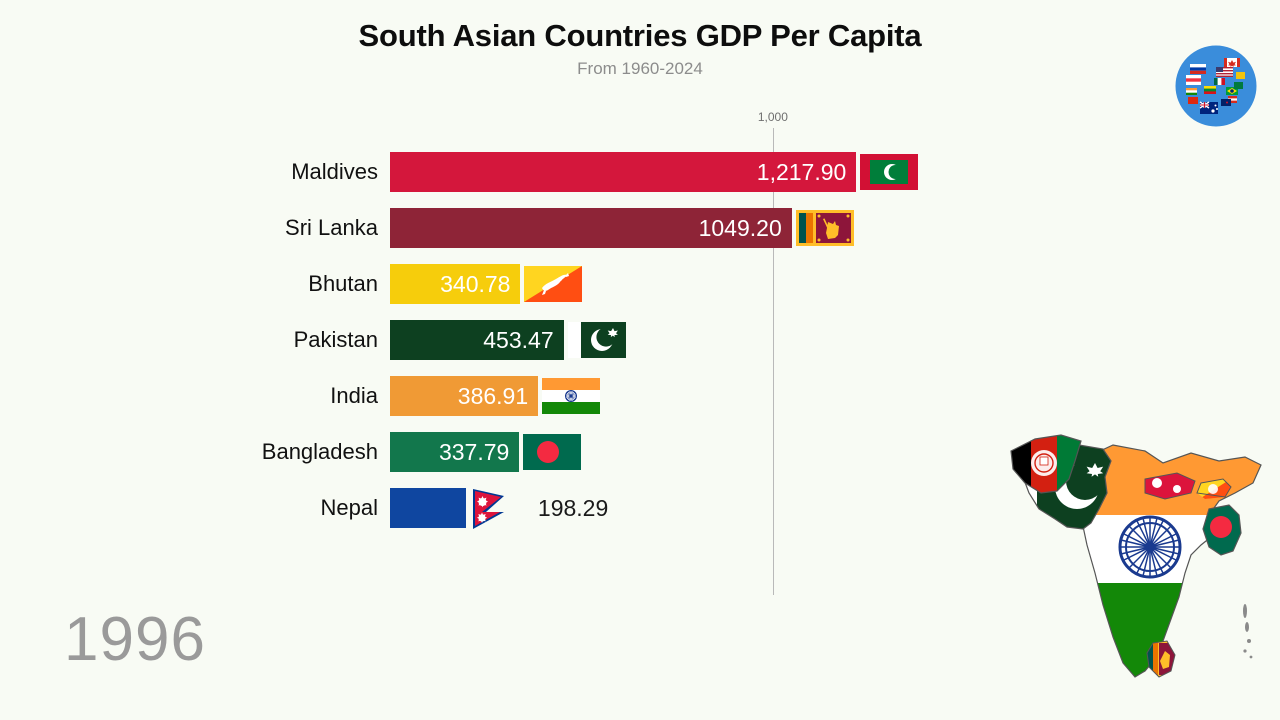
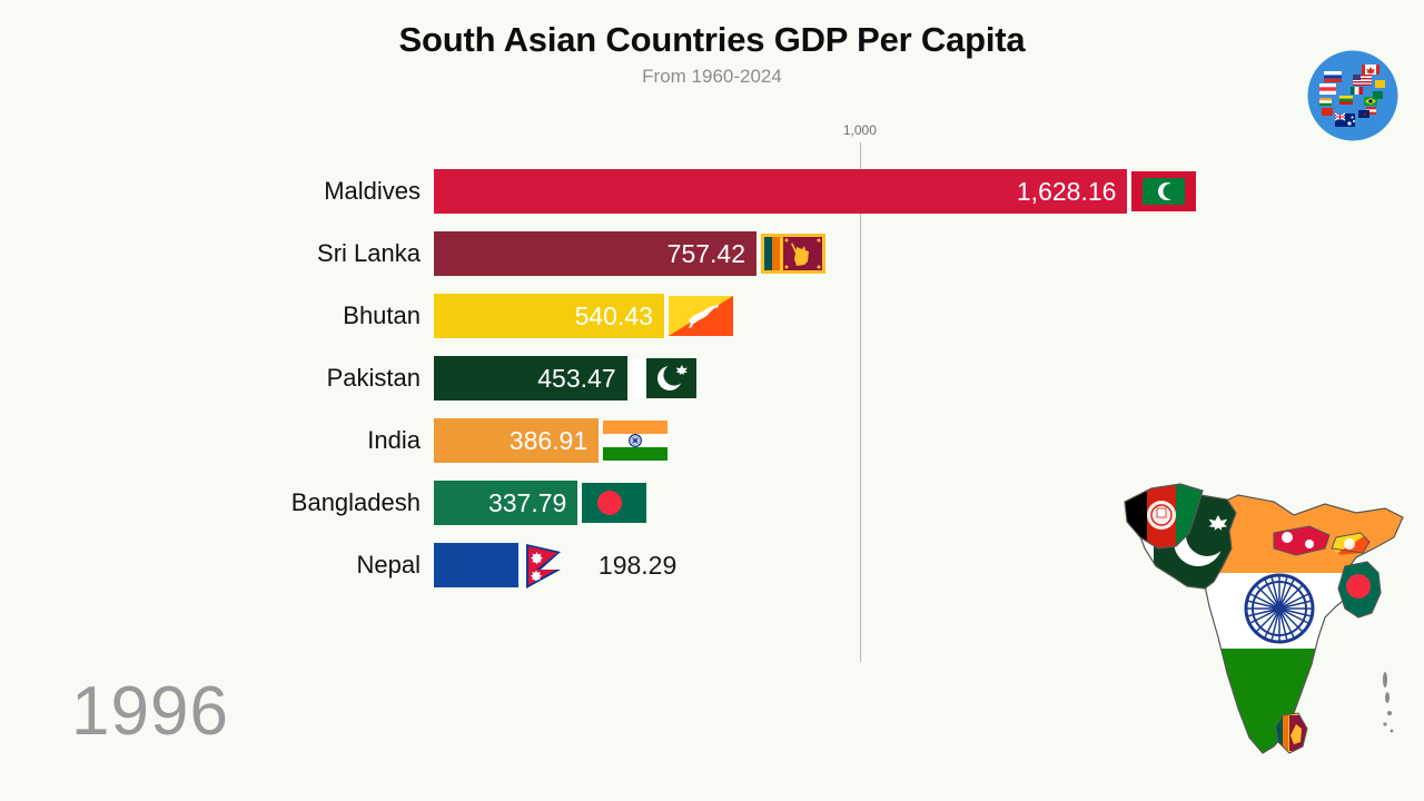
Maldives: 1,217.90 -> 1,628.16
Sri Lanka: 1049.20 -> 757.42
Bhutan: 340.78 -> 540.43
